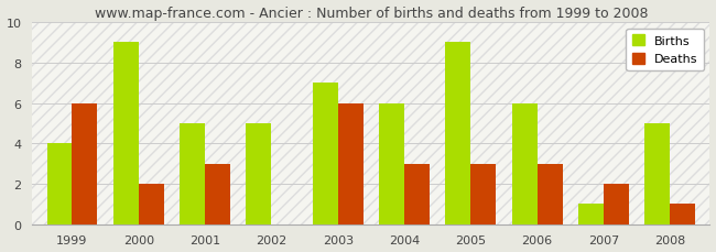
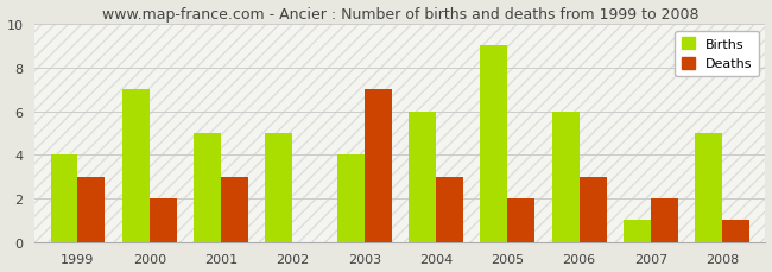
Deaths/1999: 6 -> 3
Births/2000: 9 -> 7
Births/2003: 7 -> 4
Deaths/2003: 6 -> 7
Deaths/2005: 3 -> 2
